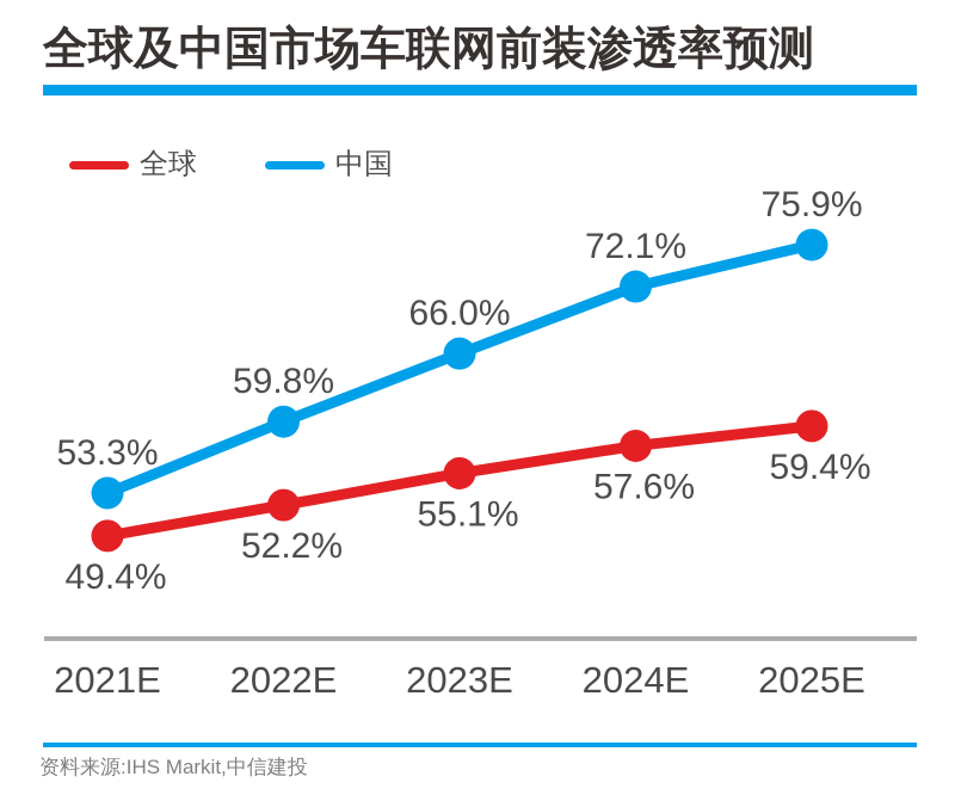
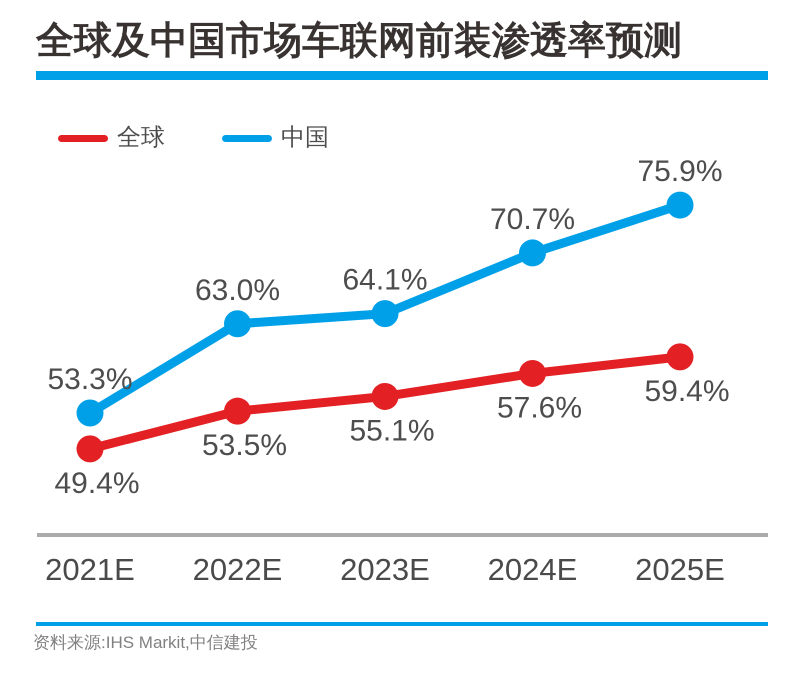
全球/2022E: 52.2% -> 53.5%
中国/2022E: 59.8% -> 63.0%
中国/2023E: 66.0% -> 64.1%
中国/2024E: 72.1% -> 70.7%
